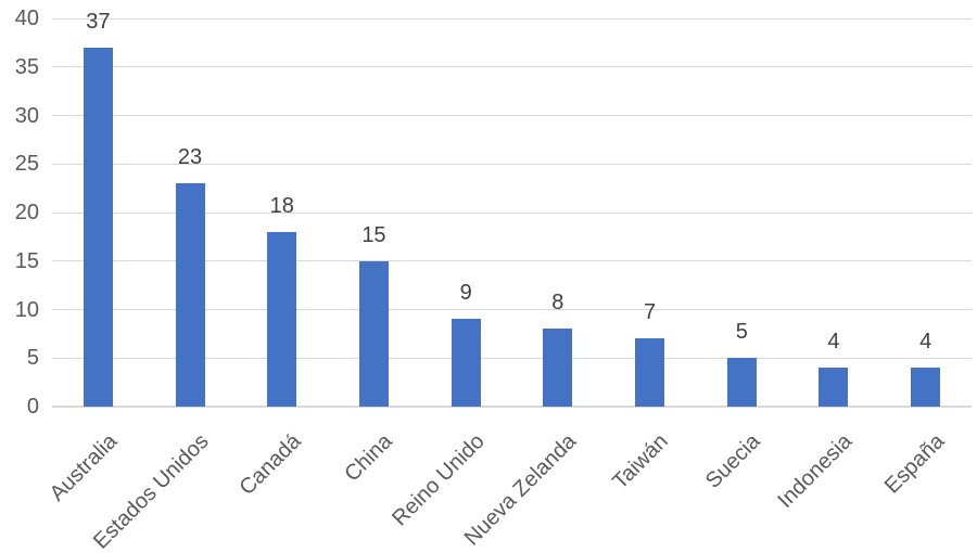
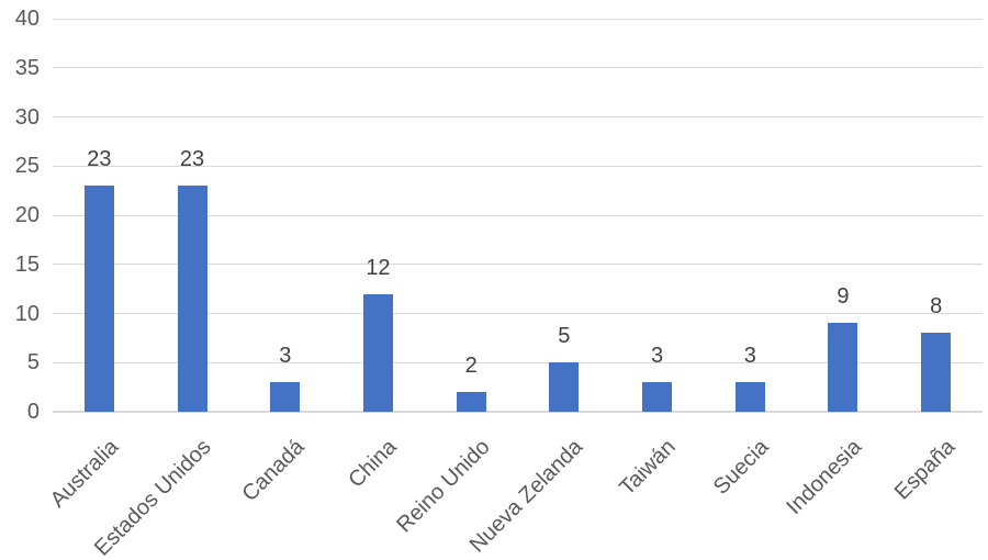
Australia: 37 -> 23
Canadá: 18 -> 3
China: 15 -> 12
Reino Unido: 9 -> 2
Nueva Zelanda: 8 -> 5
Taiwán: 7 -> 3
Suecia: 5 -> 3
Indonesia: 4 -> 9
España: 4 -> 8
